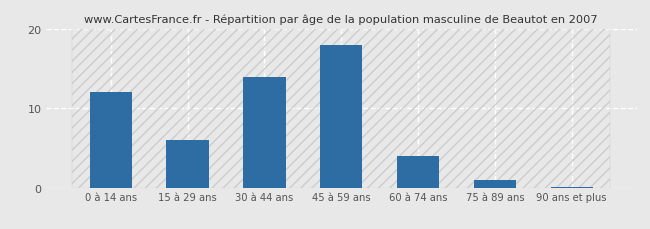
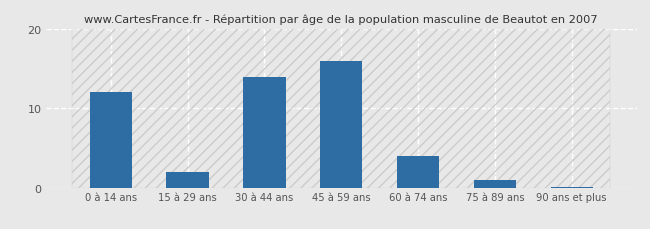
15 à 29 ans: 6.0 -> 2.0
45 à 59 ans: 18.0 -> 16.0
